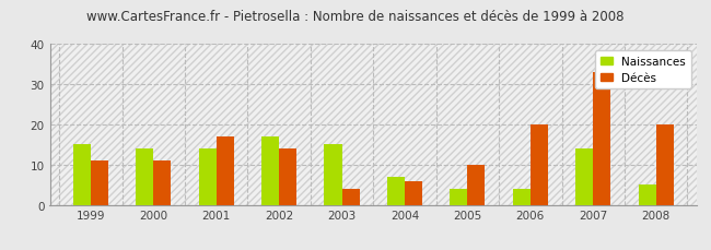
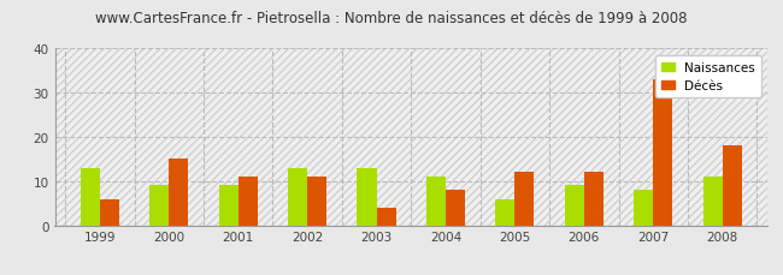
Naissances/1999: 15 -> 13
Décès/1999: 11 -> 6
Naissances/2000: 14 -> 9
Décès/2000: 11 -> 15
Naissances/2001: 14 -> 9
Décès/2001: 17 -> 11
Naissances/2002: 17 -> 13
Décès/2002: 14 -> 11
Naissances/2003: 15 -> 13
Naissances/2004: 7 -> 11
Décès/2004: 6 -> 8
Naissances/2005: 4 -> 6
Décès/2005: 10 -> 12
Naissances/2006: 4 -> 9
Décès/2006: 20 -> 12
Naissances/2007: 14 -> 8
Naissances/2008: 5 -> 11
Décès/2008: 20 -> 18
